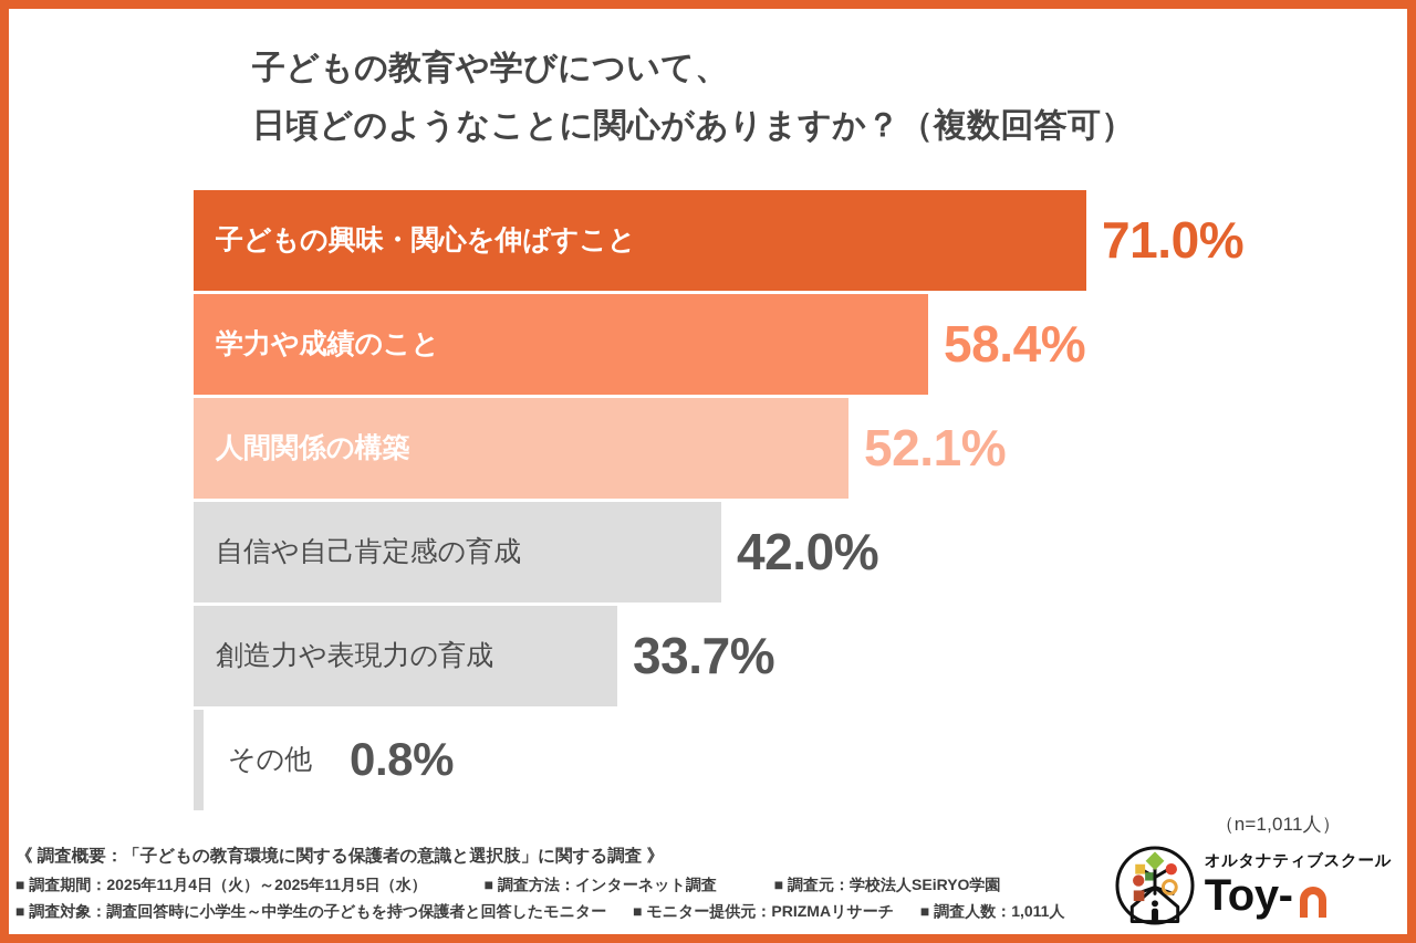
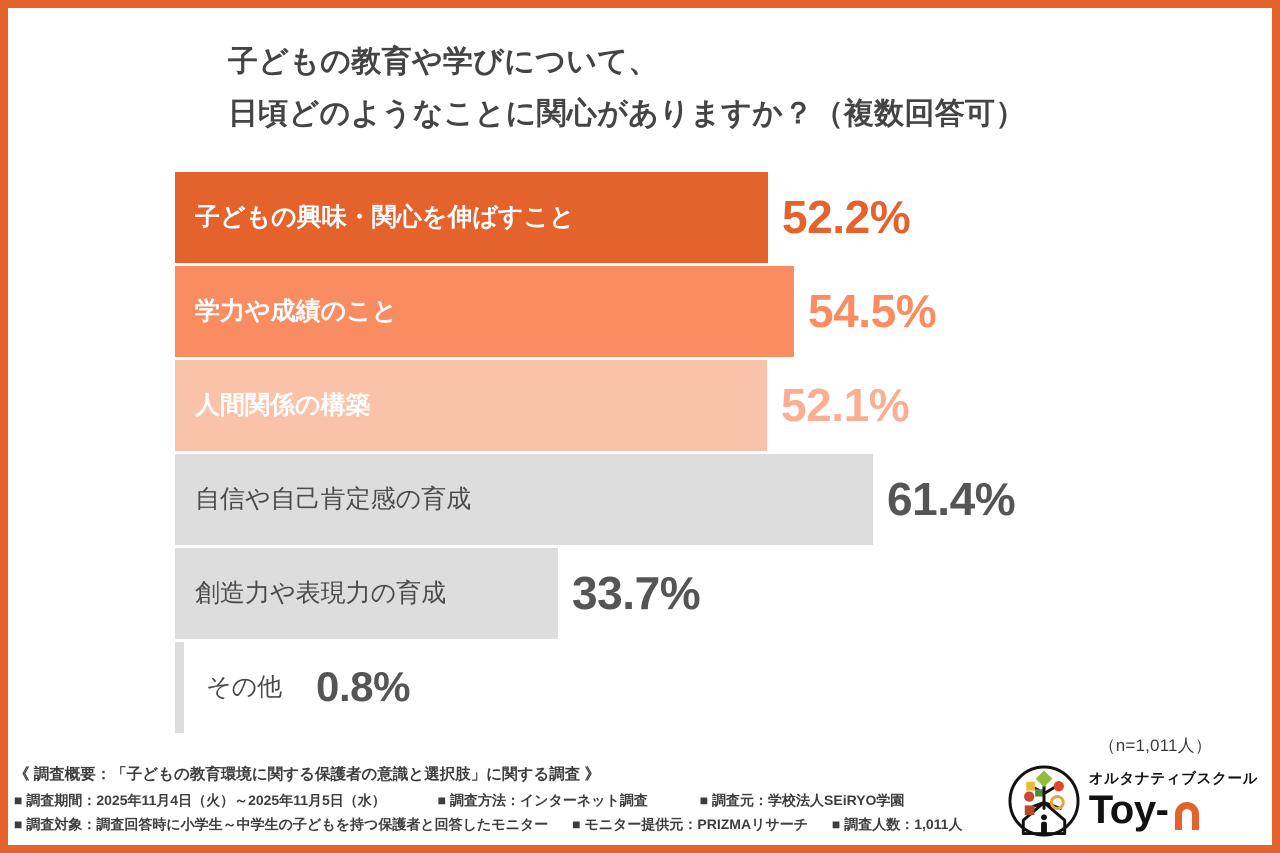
子どもの興味・関心を伸ばすこと: 71.0% -> 52.2%
学力や成績のこと: 58.4% -> 54.5%
自信や自己肯定感の育成: 42.0% -> 61.4%
